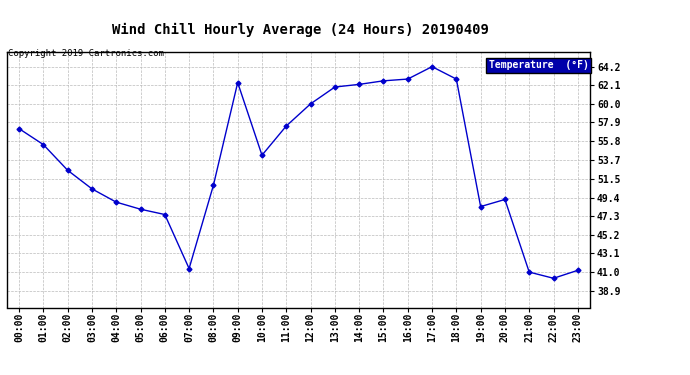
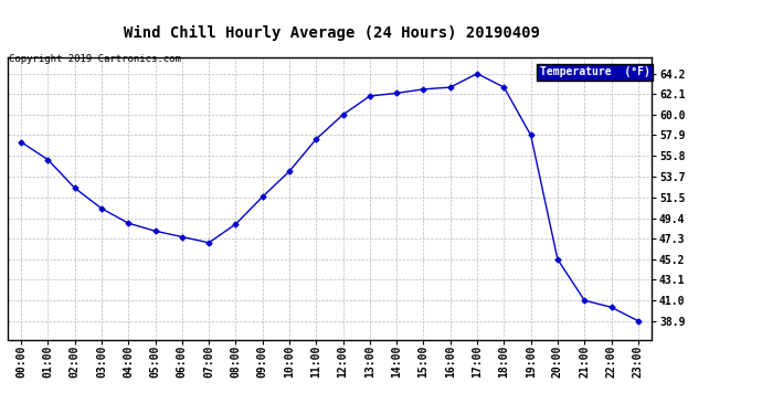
07:00: 41.4 -> 46.9
08:00: 50.8 -> 48.8
09:00: 62.4 -> 51.6
19:00: 48.4 -> 57.9
20:00: 49.2 -> 45.2
23:00: 41.2 -> 38.9
